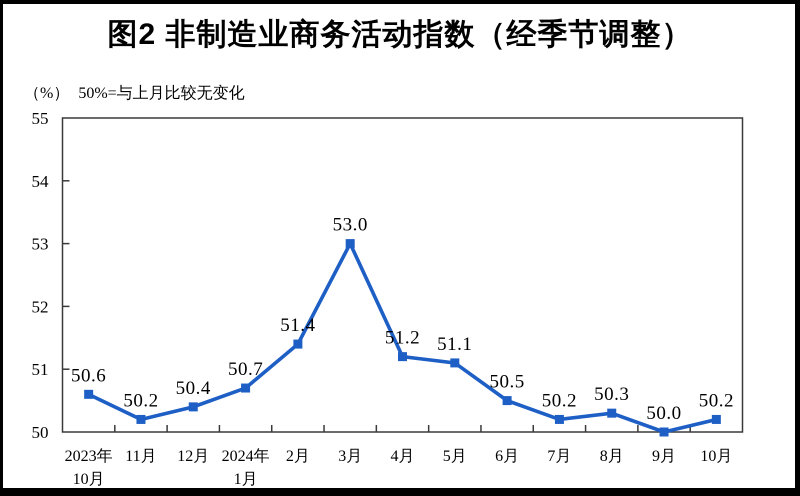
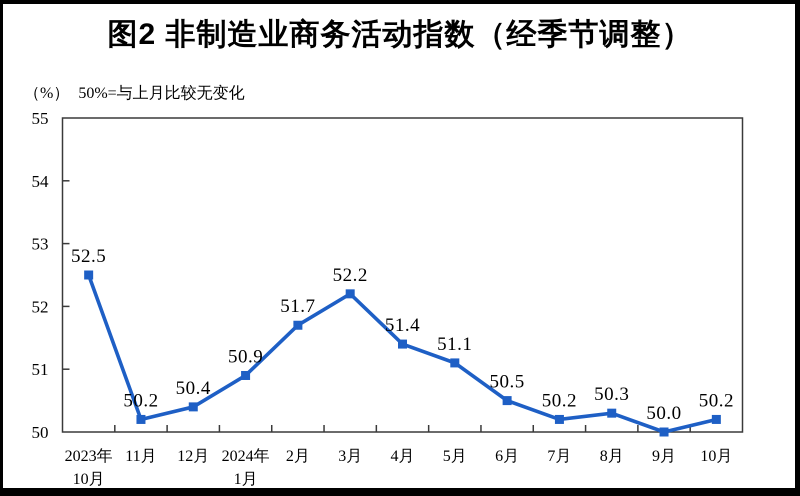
2023年 10月: 50.6 -> 52.5
2024年 1月: 50.7 -> 50.9
2月: 51.4 -> 51.7
3月: 53.0 -> 52.2
4月: 51.2 -> 51.4
